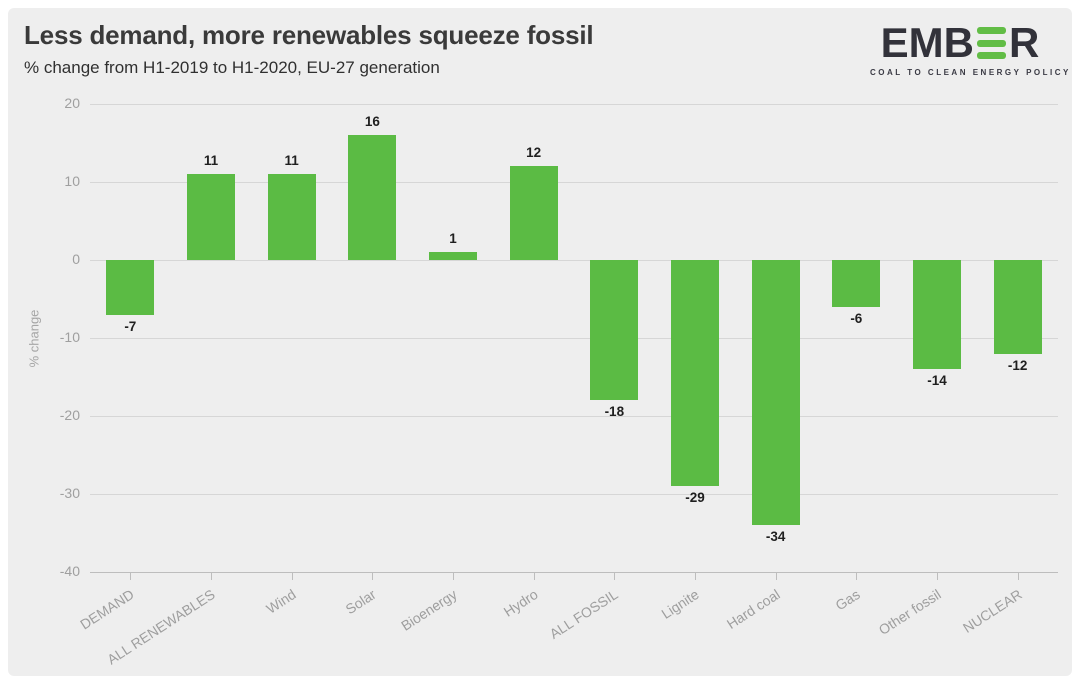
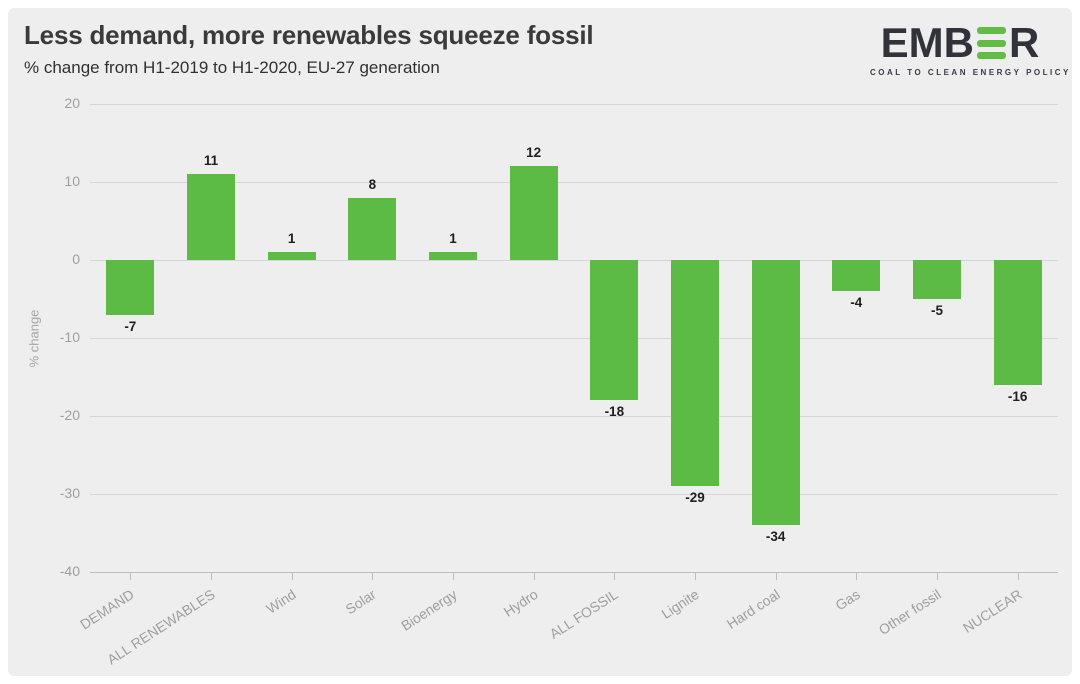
Wind: 11 -> 1
Solar: 16 -> 8
Gas: -6 -> -4
Other fossil: -14 -> -5
NUCLEAR: -12 -> -16
